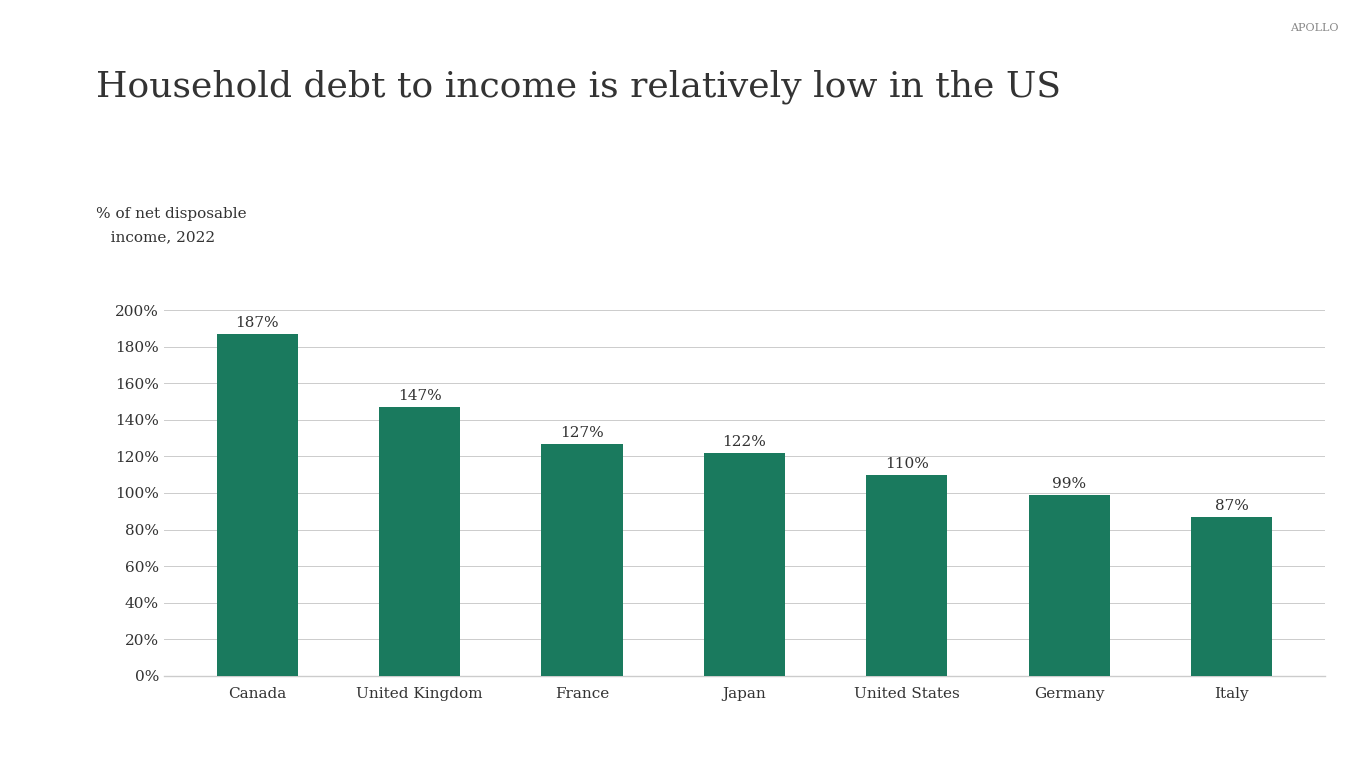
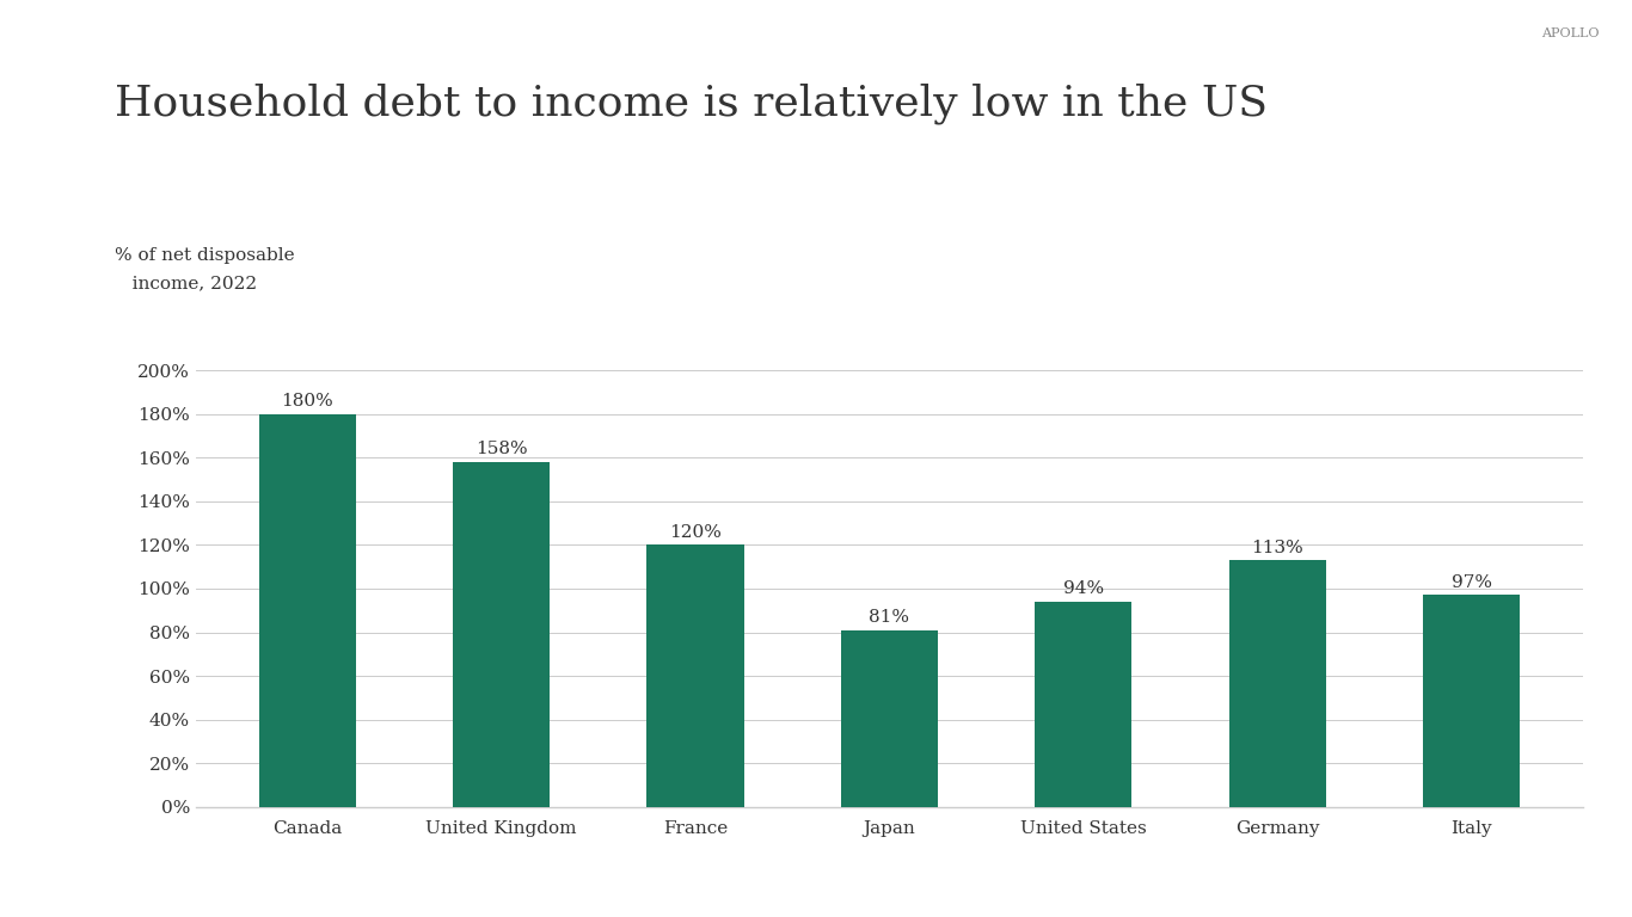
Canada: 187% -> 180%
United Kingdom: 147% -> 158%
France: 127% -> 120%
Japan: 122% -> 81%
United States: 110% -> 94%
Germany: 99% -> 113%
Italy: 87% -> 97%
